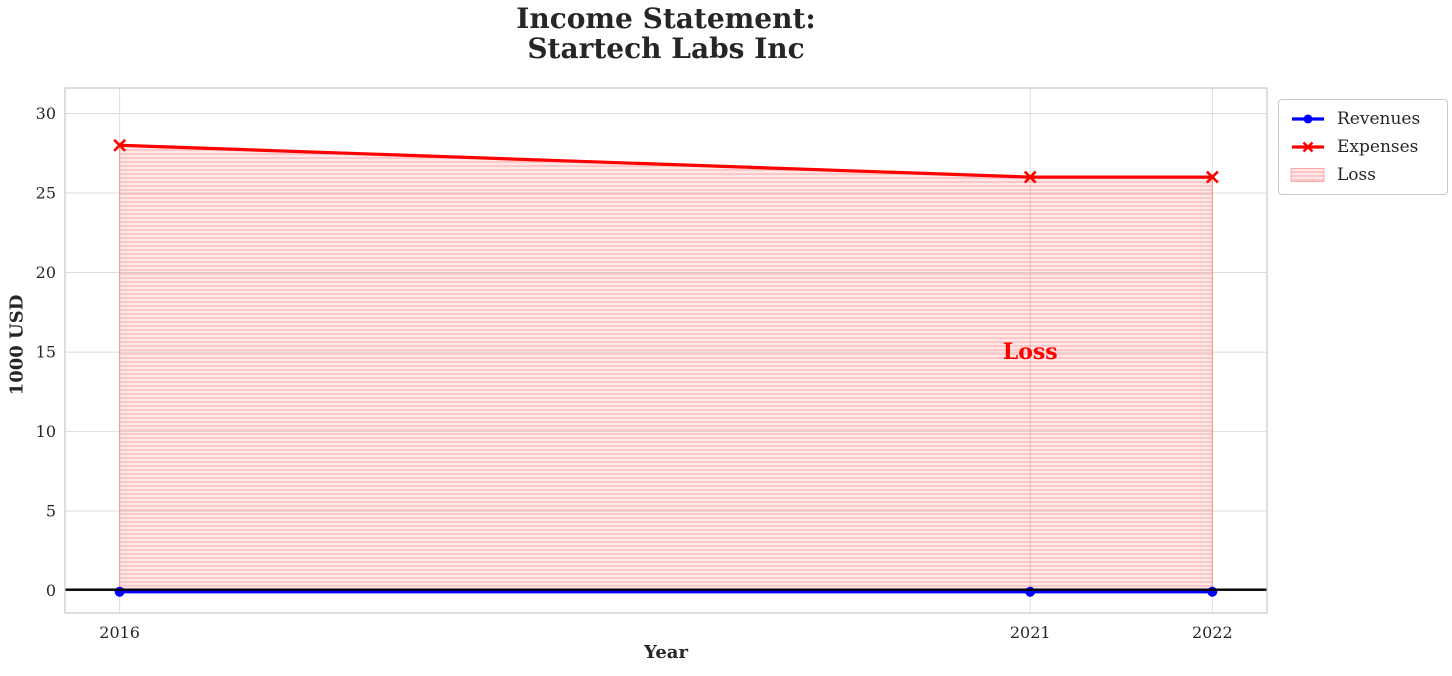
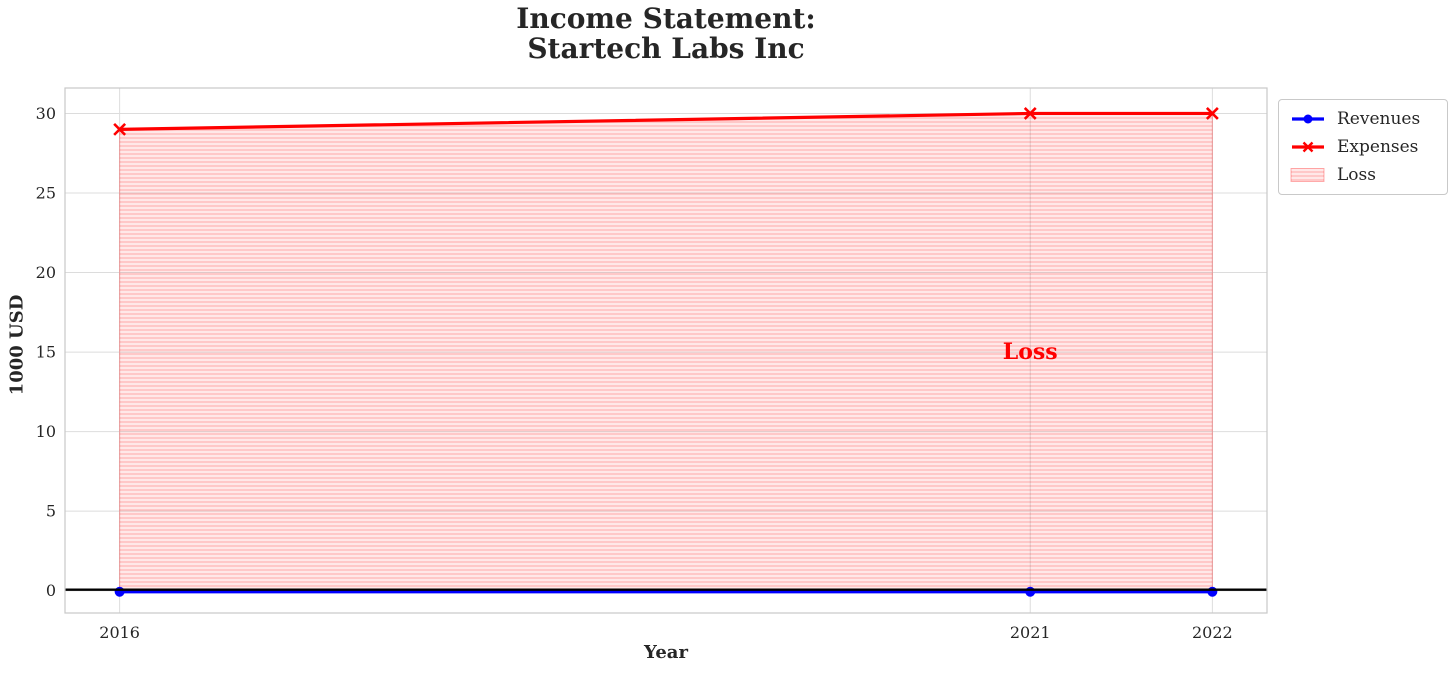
Expenses/2016: 28 -> 29
Expenses/2021: 26 -> 30
Expenses/2022: 26 -> 30
